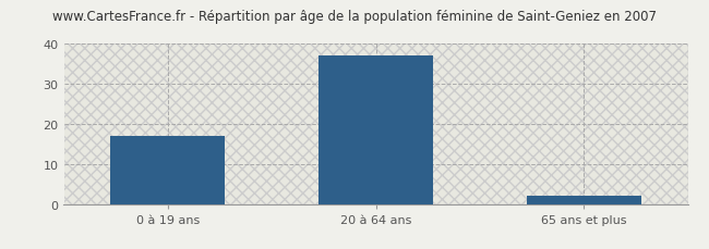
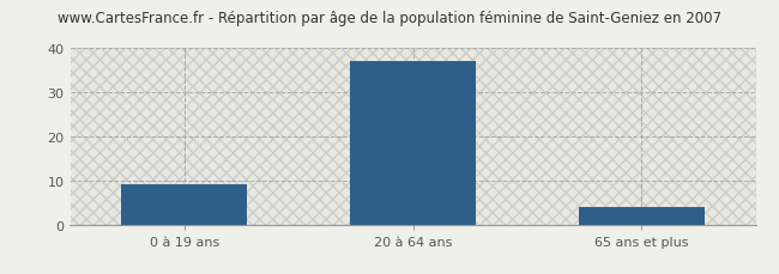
0 à 19 ans: 17 -> 9
65 ans et plus: 2 -> 4
